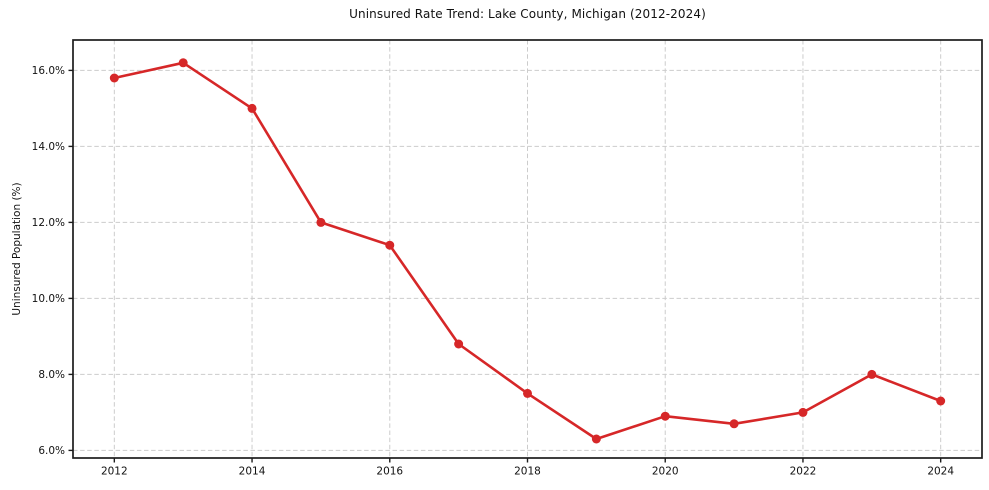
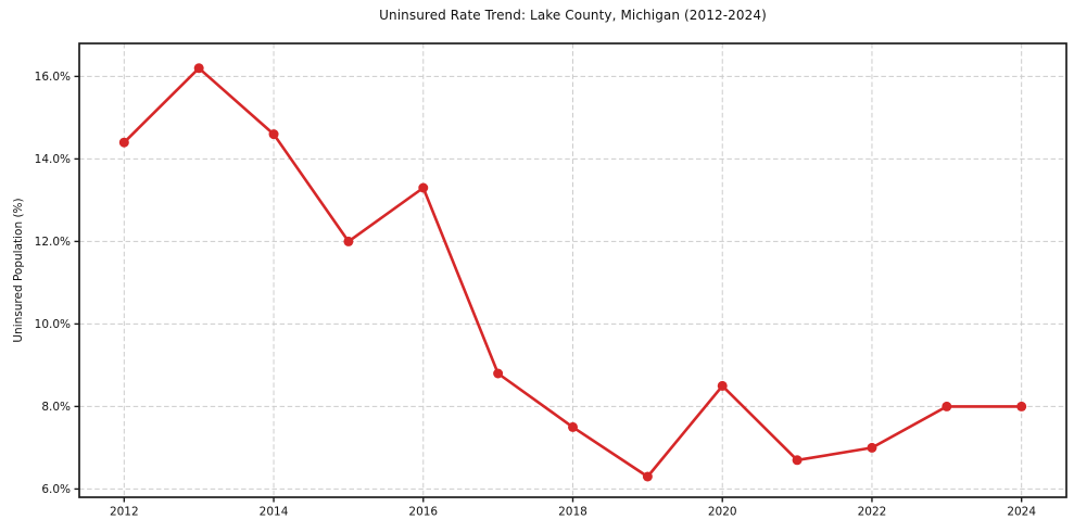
2012: 15.8% -> 14.4%
2014: 15.0% -> 14.6%
2016: 11.4% -> 13.3%
2020: 6.9% -> 8.5%
2024: 7.3% -> 8.0%
